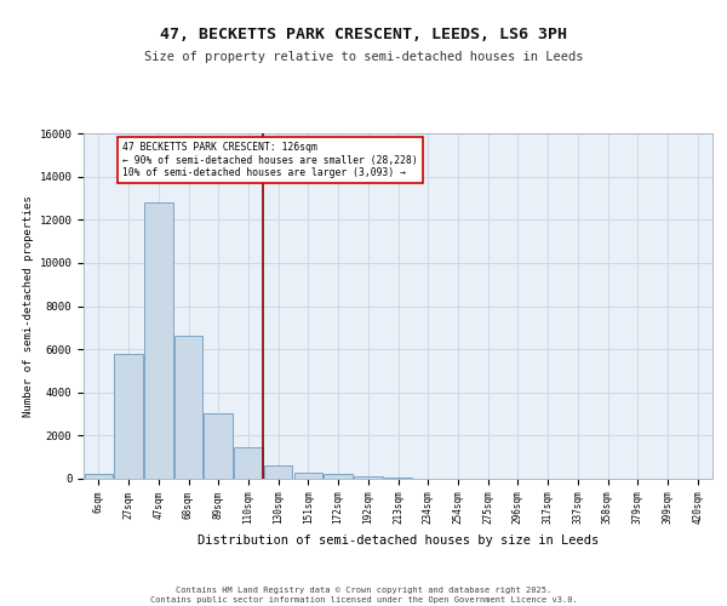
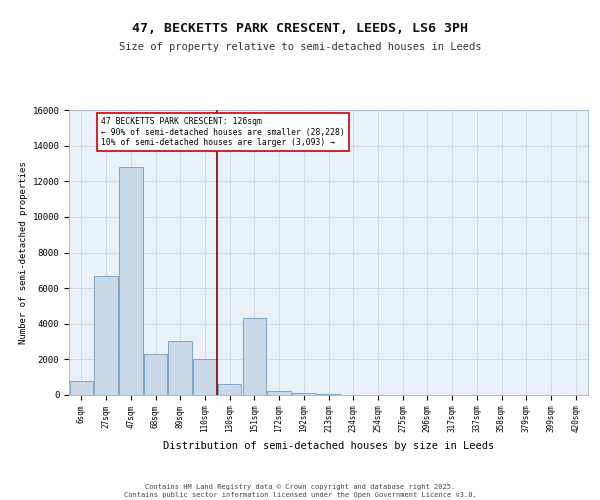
6sqm: 200 -> 800
27sqm: 5800 -> 6700
68sqm: 6600 -> 2300
110sqm: 1400 -> 2000
151sqm: 300 -> 4300
